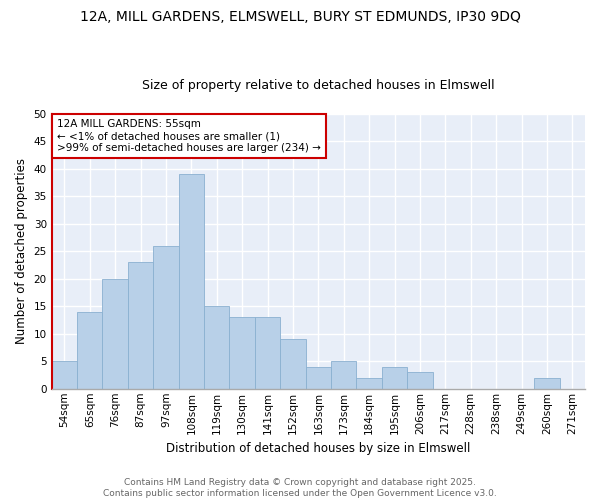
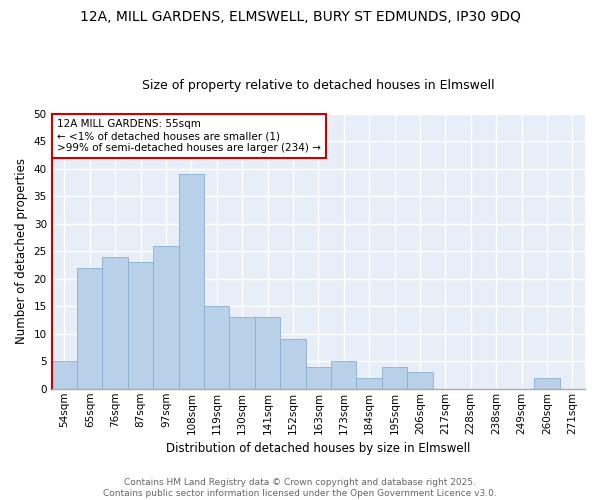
65sqm: 14 -> 22
76sqm: 20 -> 24
